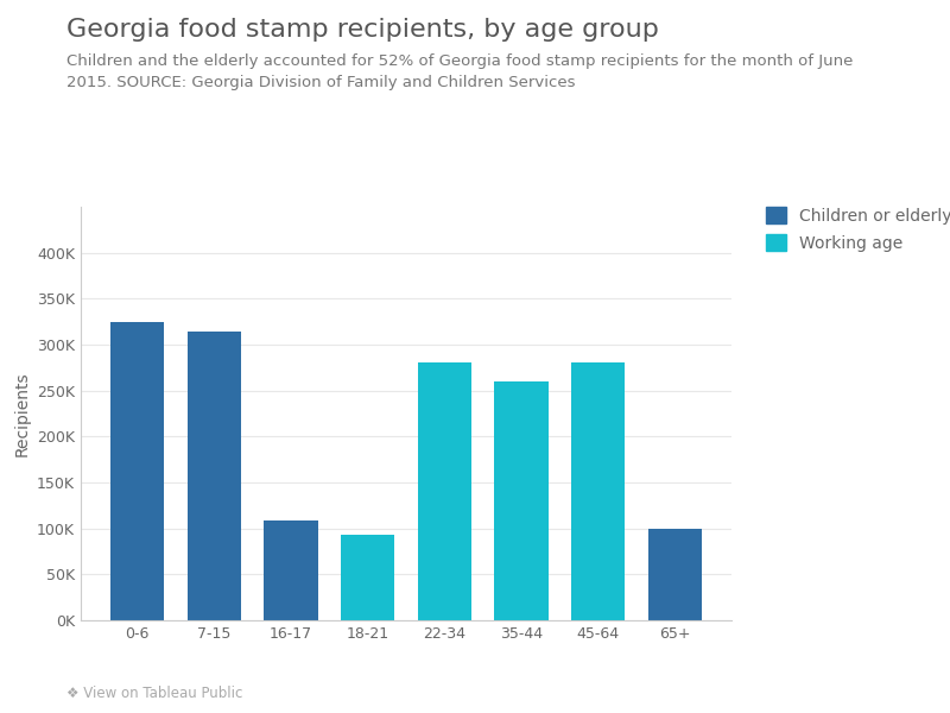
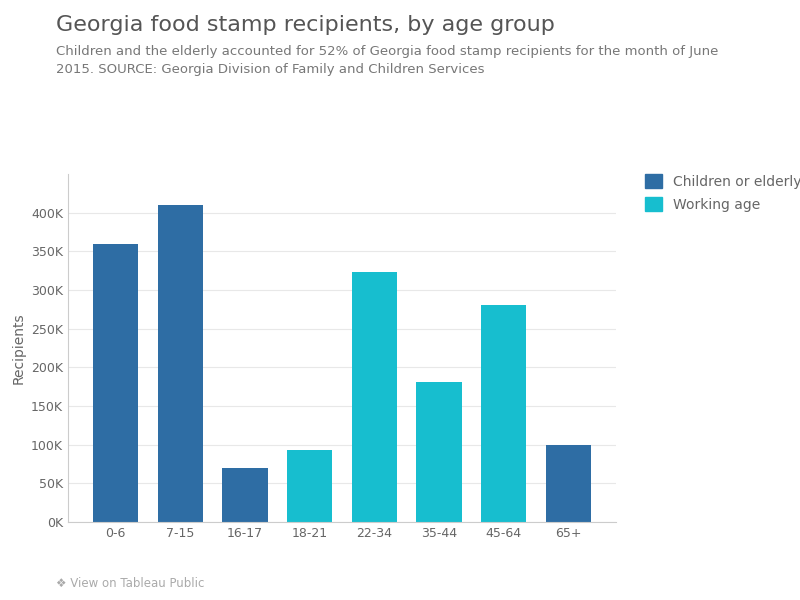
0-6: 324K -> 360K
7-15: 314K -> 410K
16-17: 108K -> 70K
22-34: 280K -> 323K
35-44: 260K -> 181K
